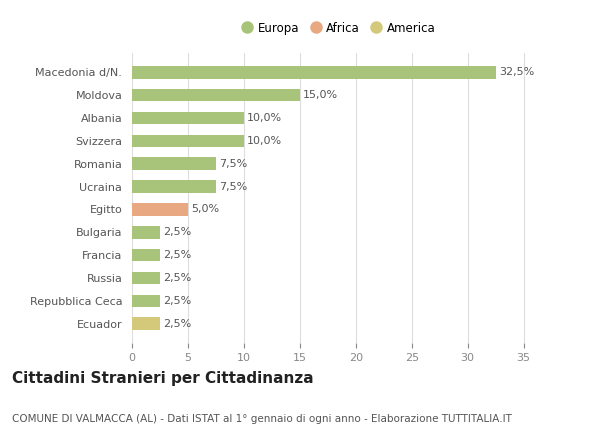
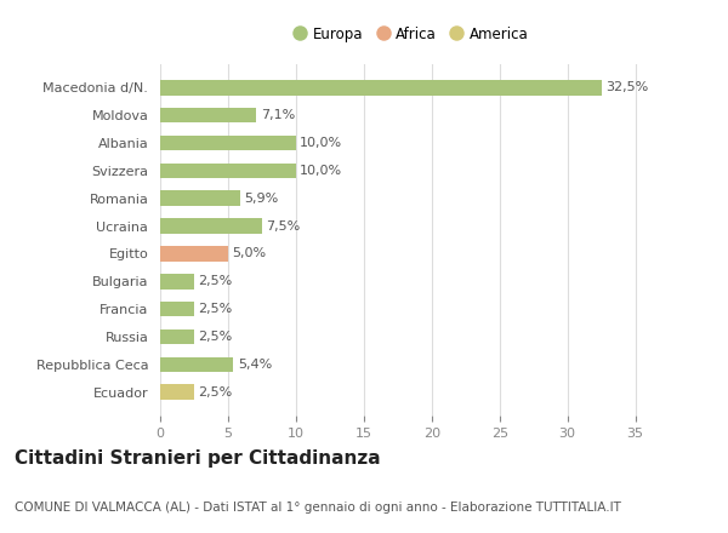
Moldova: 15,0% -> 7,1%
Romania: 7,5% -> 5,9%
Repubblica Ceca: 2,5% -> 5,4%
